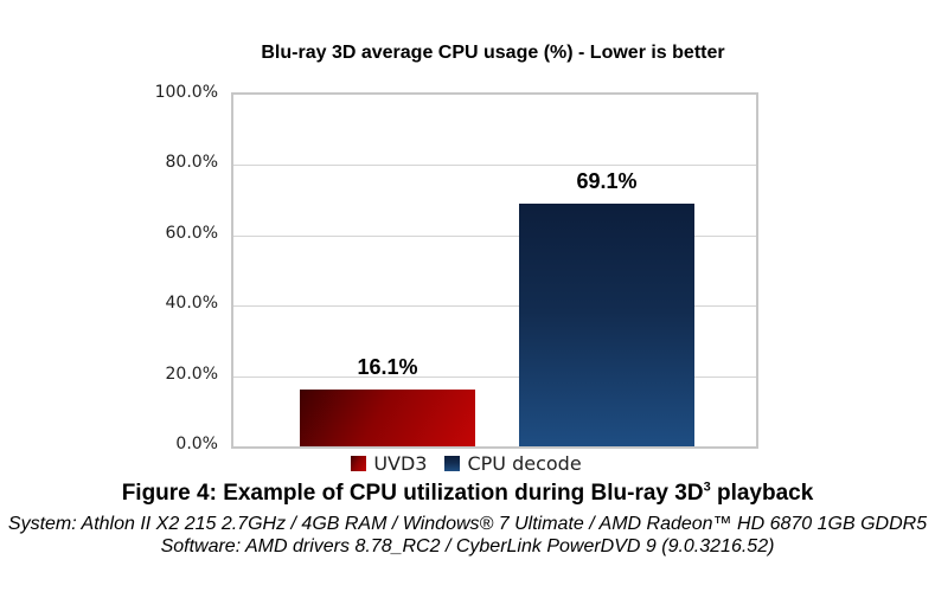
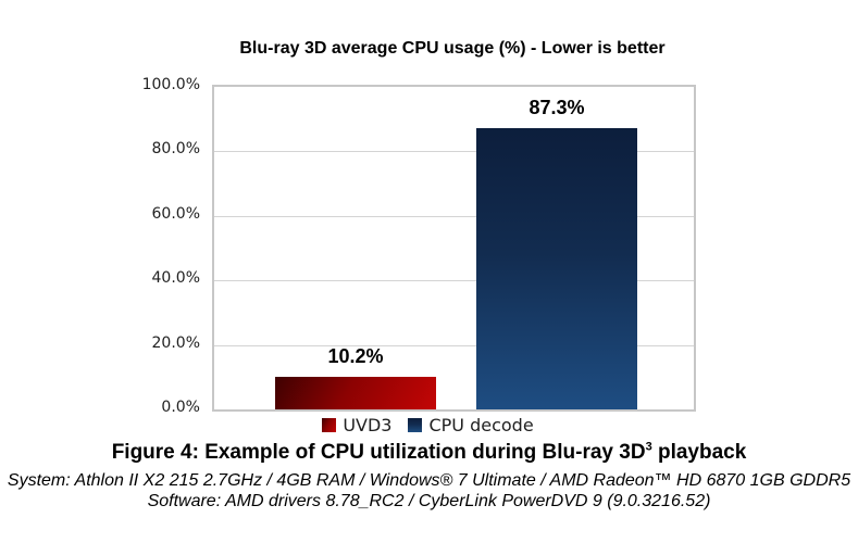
UVD3: 16.1% -> 10.2%
CPU decode: 69.1% -> 87.3%
